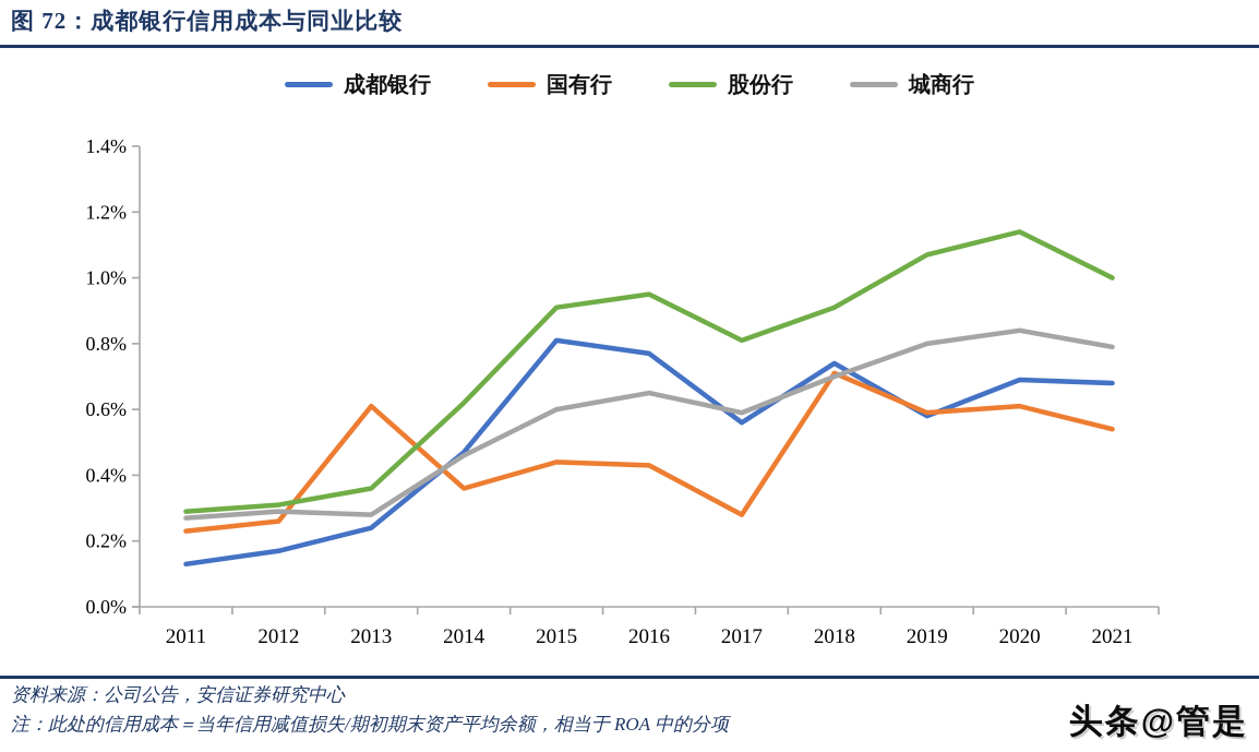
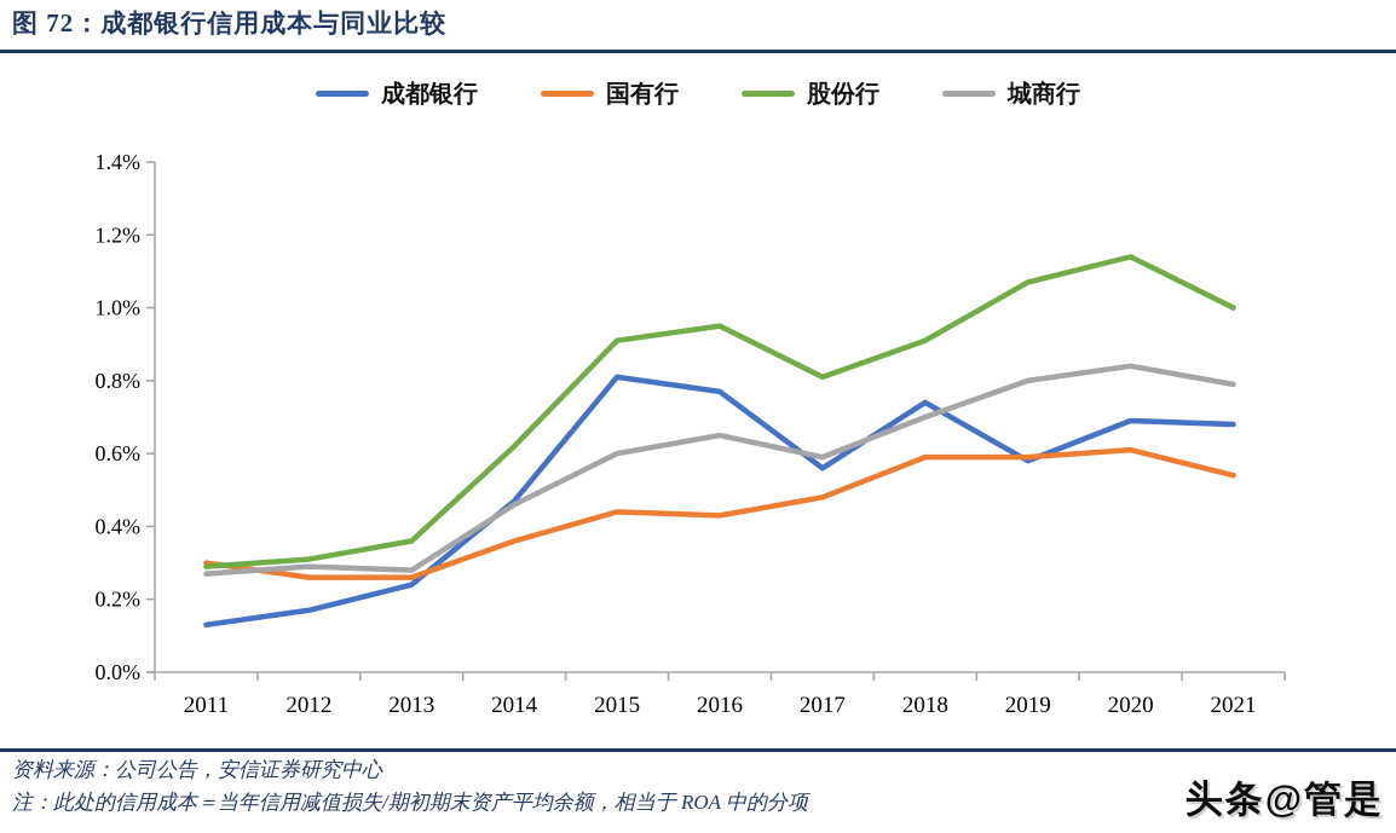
国有行/2011: 0.23% -> 0.30%
国有行/2013: 0.61% -> 0.26%
国有行/2017: 0.28% -> 0.48%
国有行/2018: 0.71% -> 0.59%
